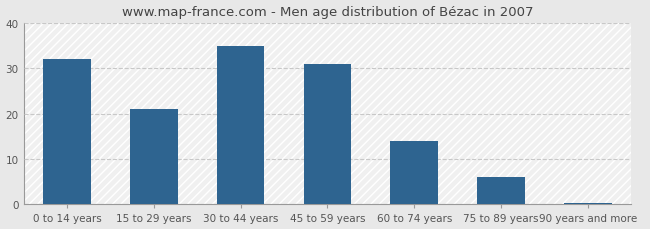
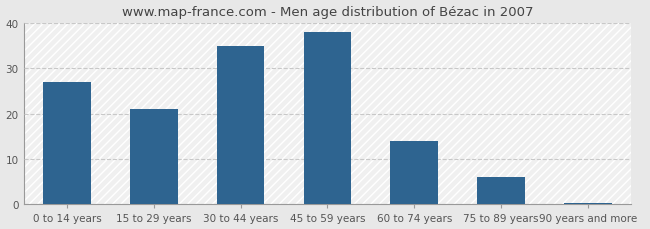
0 to 14 years: 32.0 -> 27.0
45 to 59 years: 31.0 -> 38.0
